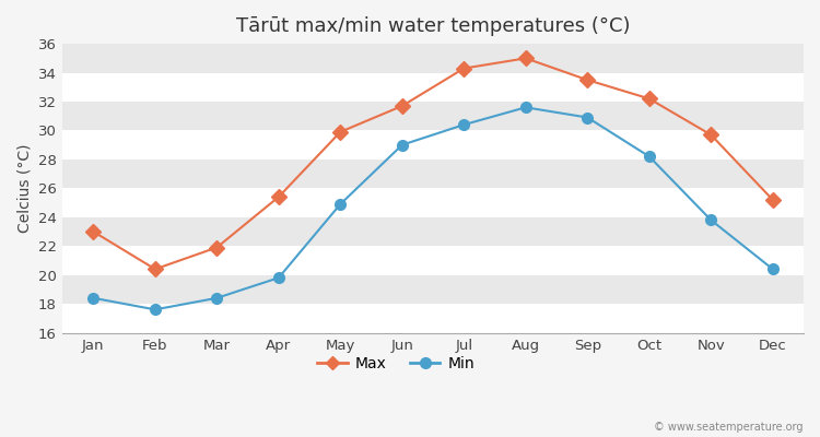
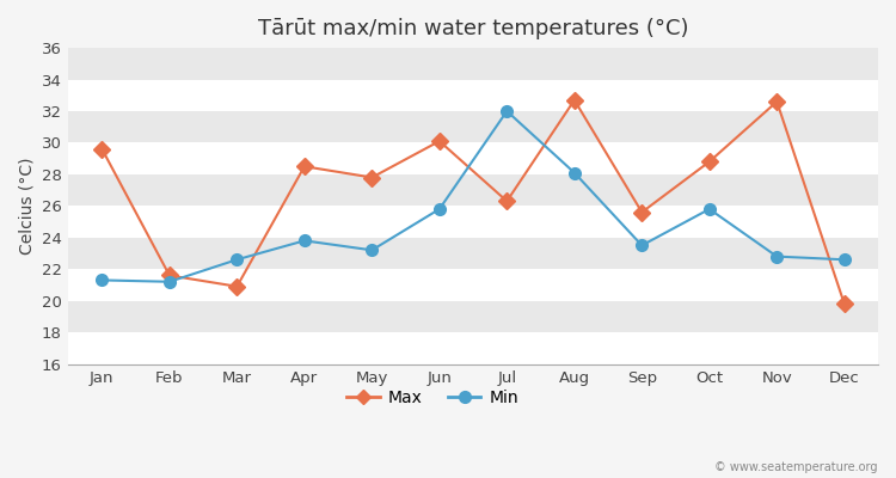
Max/Jan: 23.0 -> 29.6
Min/Jan: 18.4 -> 21.3
Max/Feb: 20.4 -> 21.6
Min/Feb: 17.6 -> 21.2
Max/Mar: 21.9 -> 20.9
Min/Mar: 18.4 -> 22.6
Max/Apr: 25.4 -> 28.5
Min/Apr: 19.8 -> 23.8
Max/May: 29.9 -> 27.8
Min/May: 24.9 -> 23.2
Max/Jun: 31.7 -> 30.1
Min/Jun: 29.0 -> 25.8
Max/Jul: 34.3 -> 26.3
Min/Jul: 30.4 -> 32.0
Max/Aug: 35.0 -> 32.7
Min/Aug: 31.6 -> 28.1
Max/Sep: 33.5 -> 25.6
Min/Sep: 30.9 -> 23.5
Max/Oct: 32.2 -> 28.8
Min/Oct: 28.2 -> 25.8
Max/Nov: 29.7 -> 32.6
Min/Nov: 23.8 -> 22.8
Max/Dec: 25.2 -> 19.8
Min/Dec: 20.4 -> 22.6
